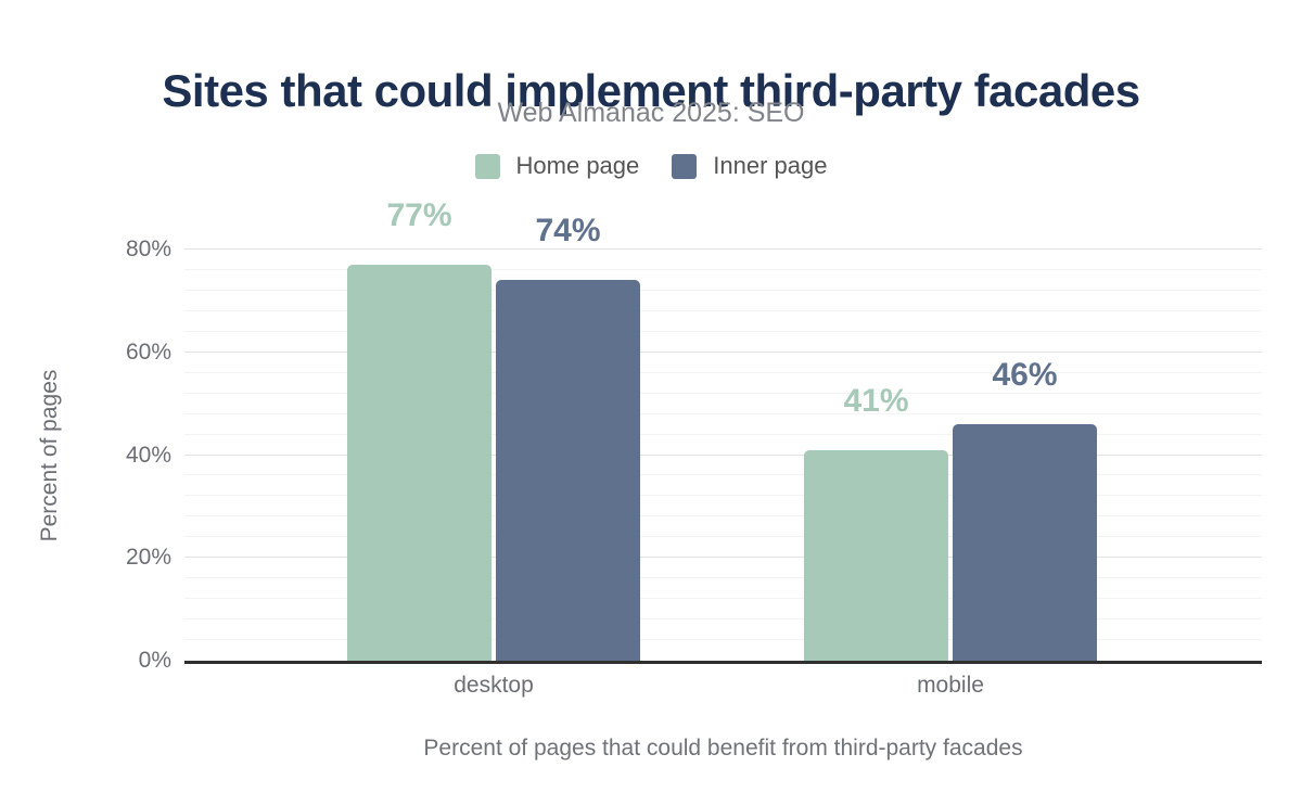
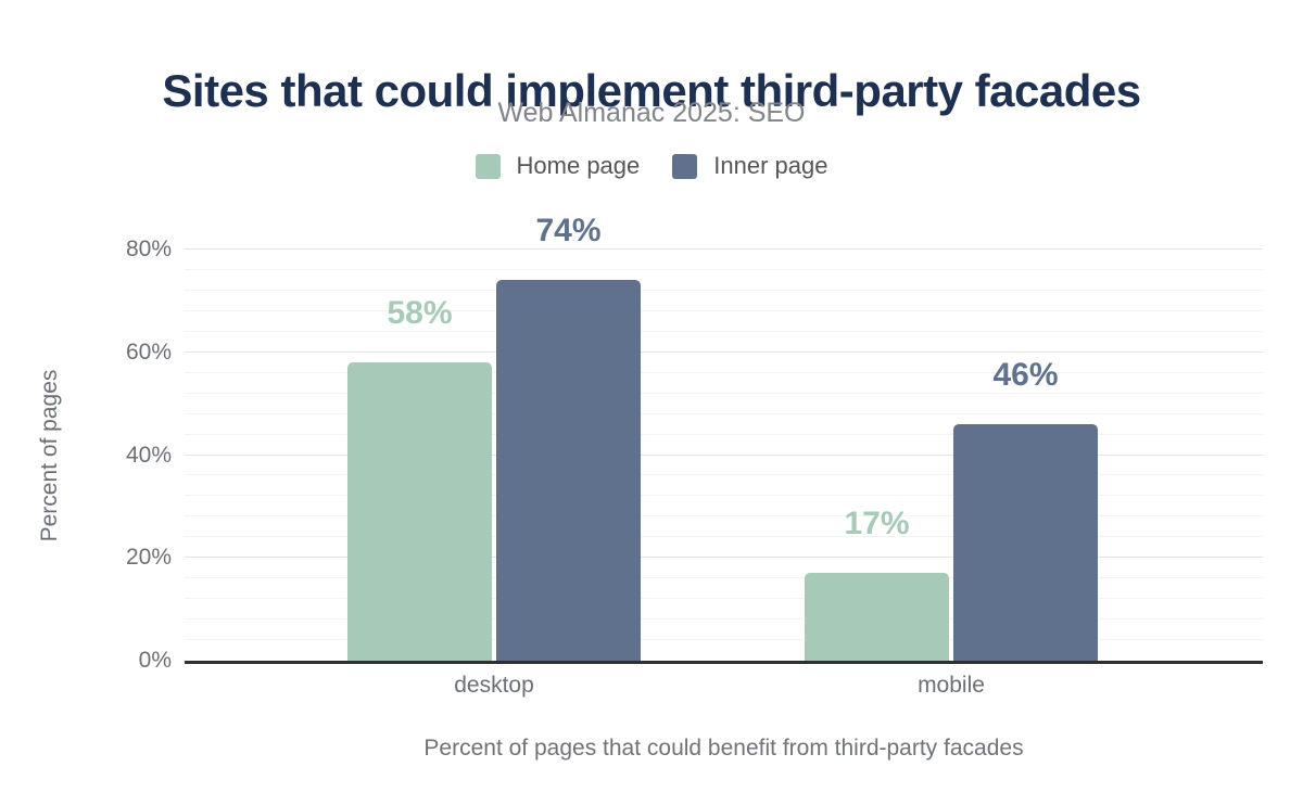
Home page/desktop: 77% -> 58%
Home page/mobile: 41% -> 17%
